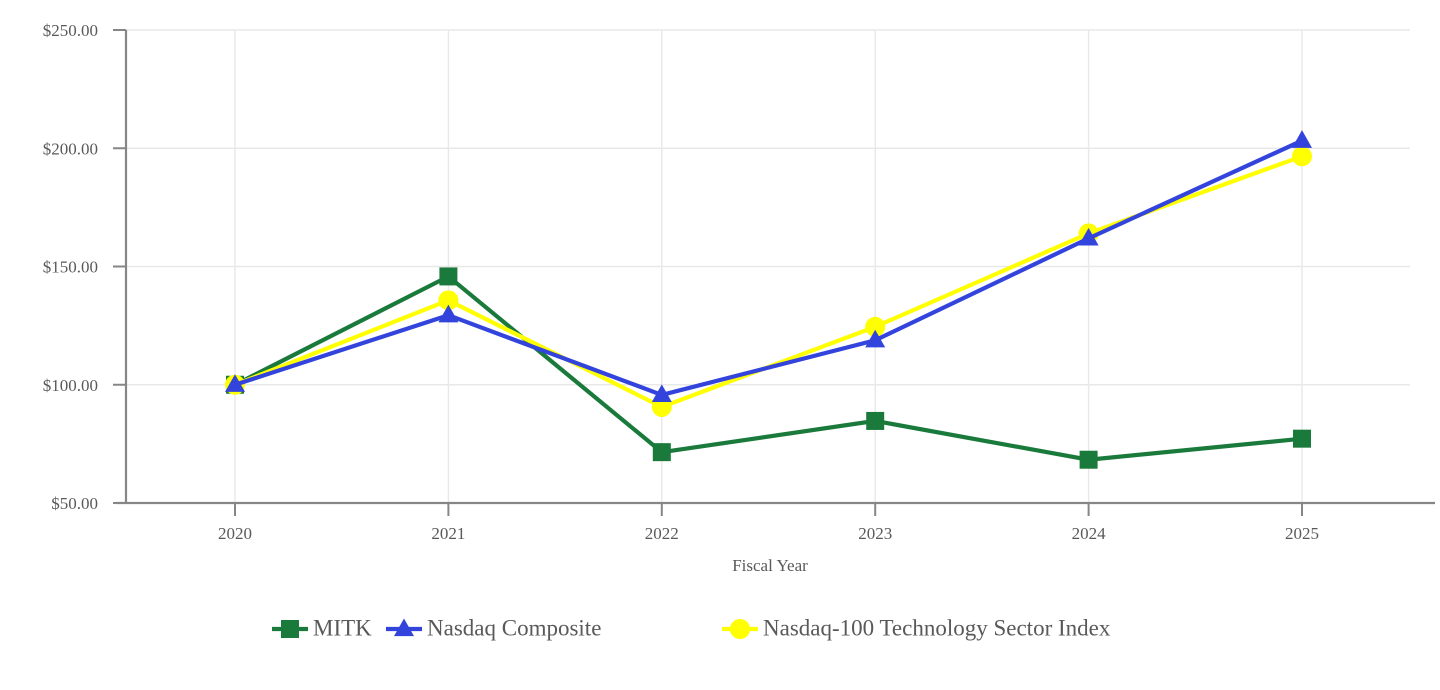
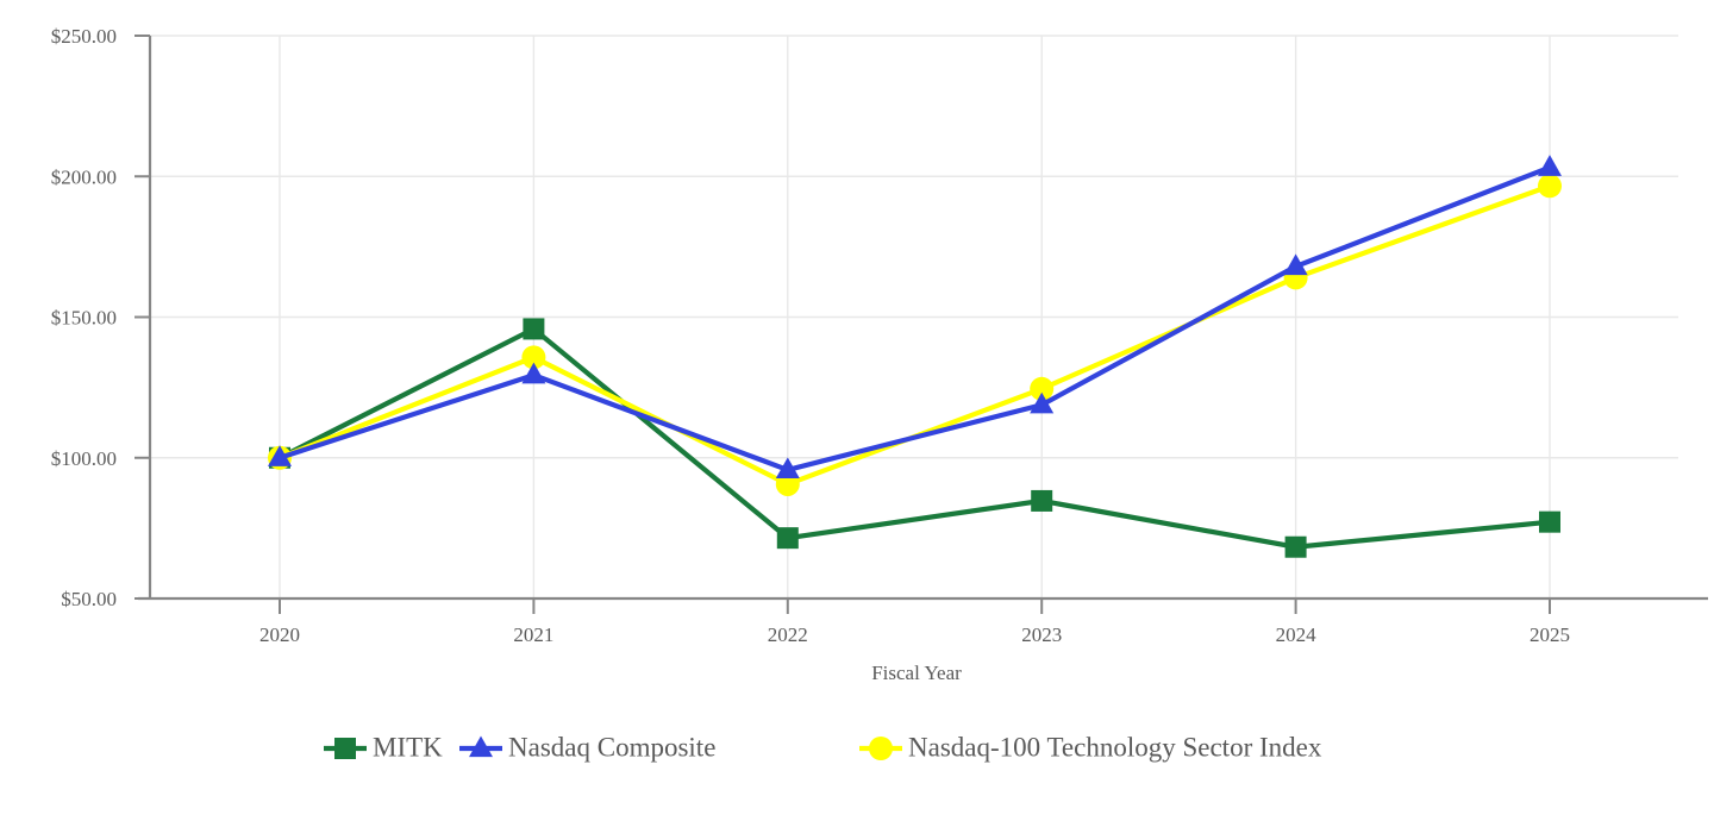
Nasdaq Composite/2024: $162 -> $168
